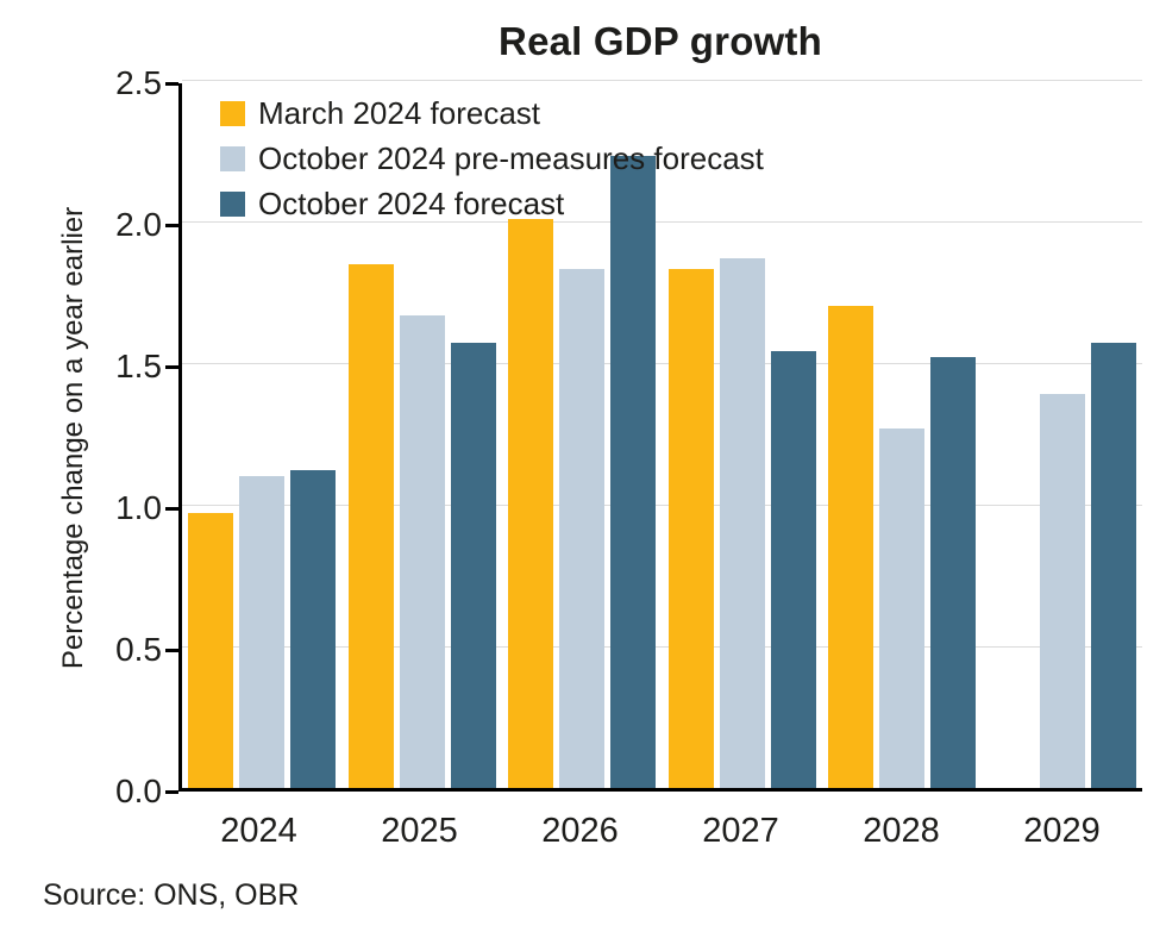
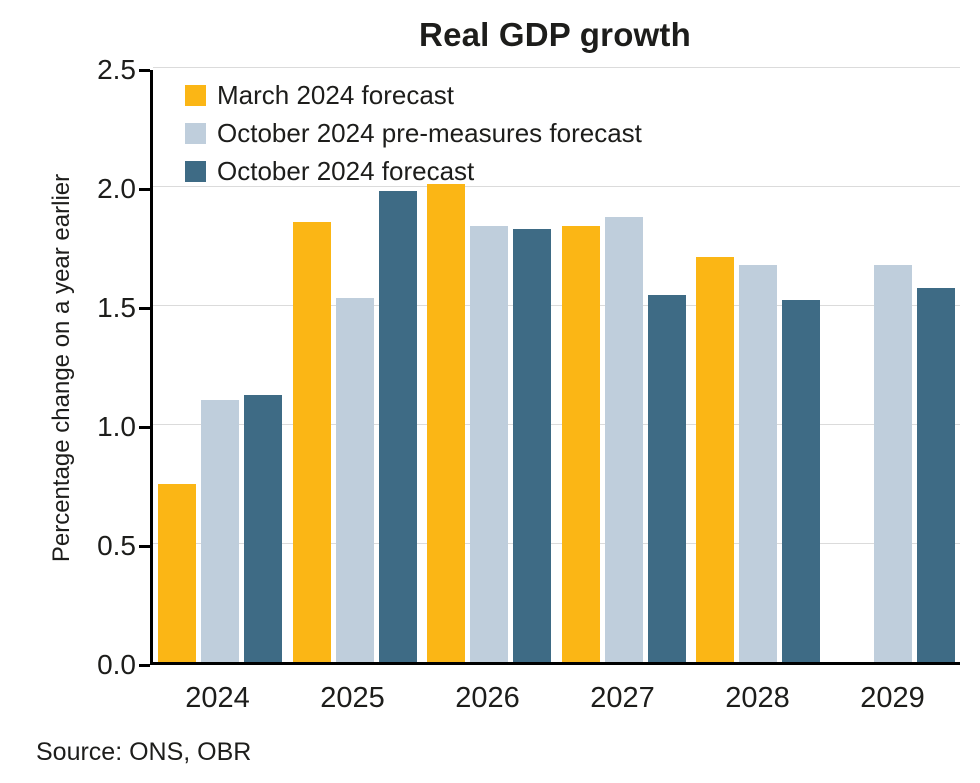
March 2024 forecast/2024: 0.97 -> 0.75
October 2024 pre-measures forecast/2025: 1.67 -> 1.53
October 2024 forecast/2025: 1.57 -> 1.98
October 2024 forecast/2026: 2.23 -> 1.82
October 2024 pre-measures forecast/2028: 1.27 -> 1.67
October 2024 pre-measures forecast/2029: 1.39 -> 1.67
